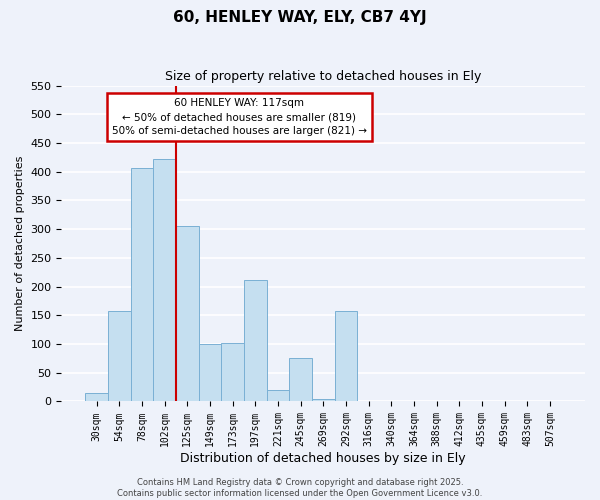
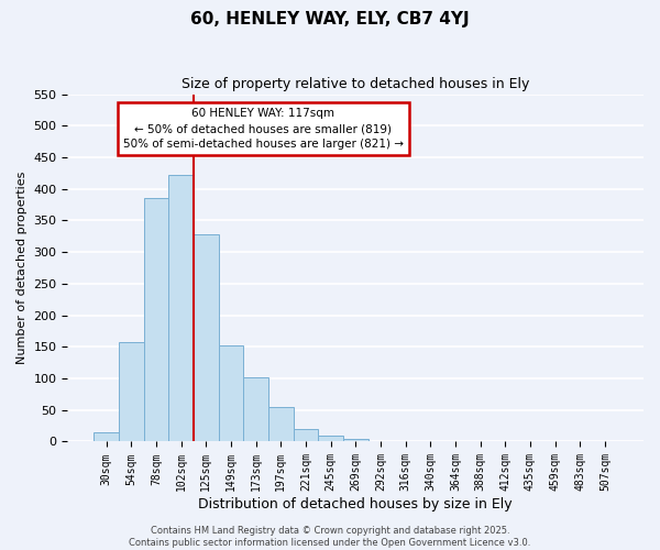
78sqm: 406 -> 385
125sqm: 306 -> 328
149sqm: 100 -> 153
197sqm: 212 -> 55
245sqm: 76 -> 10
292sqm: 158 -> 1
